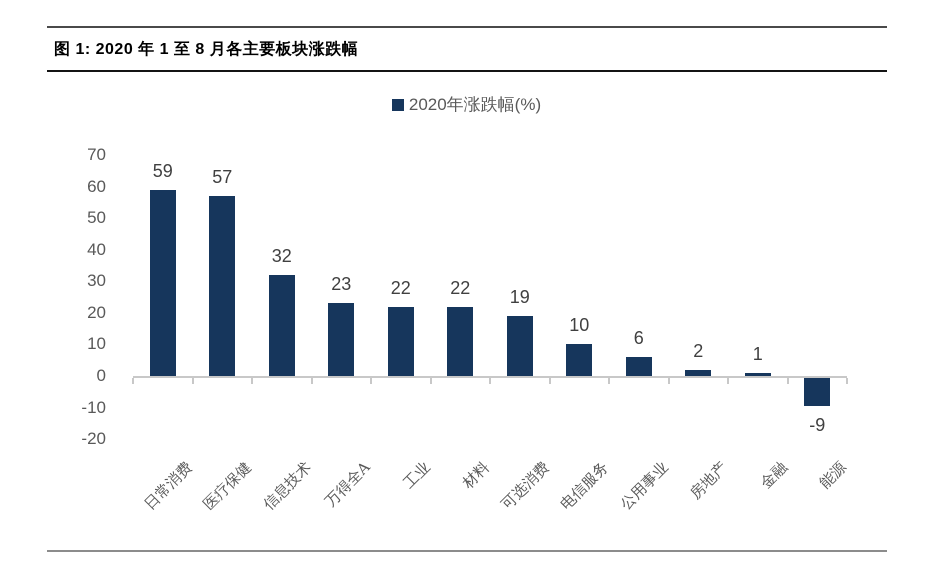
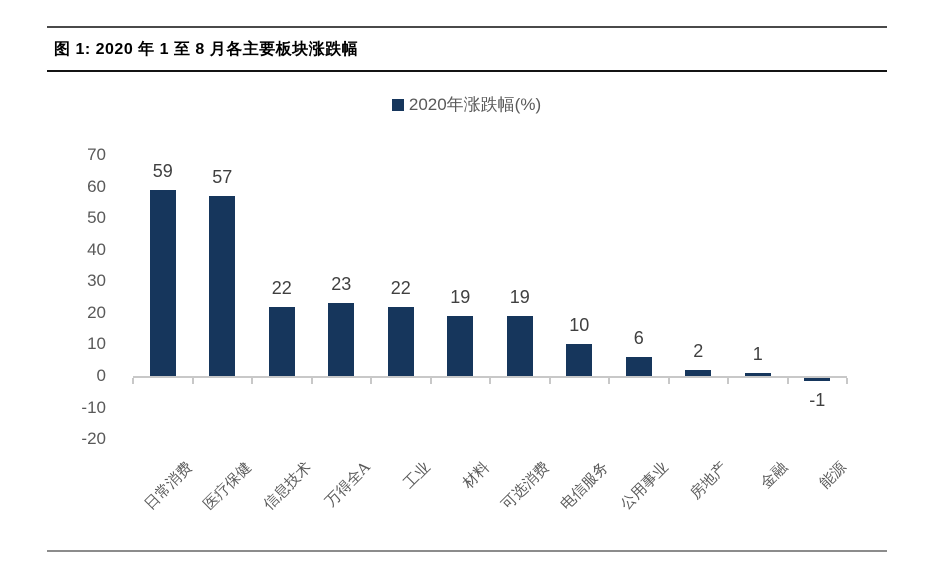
信息技术: 32 -> 22
材料: 22 -> 19
能源: -9 -> -1
